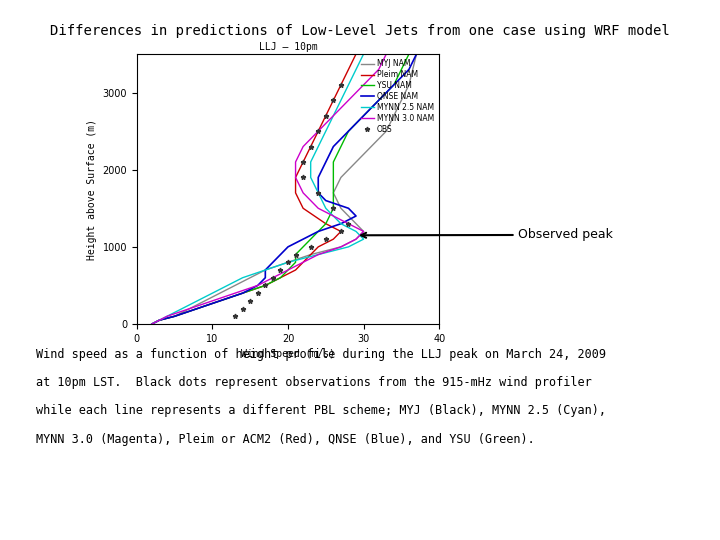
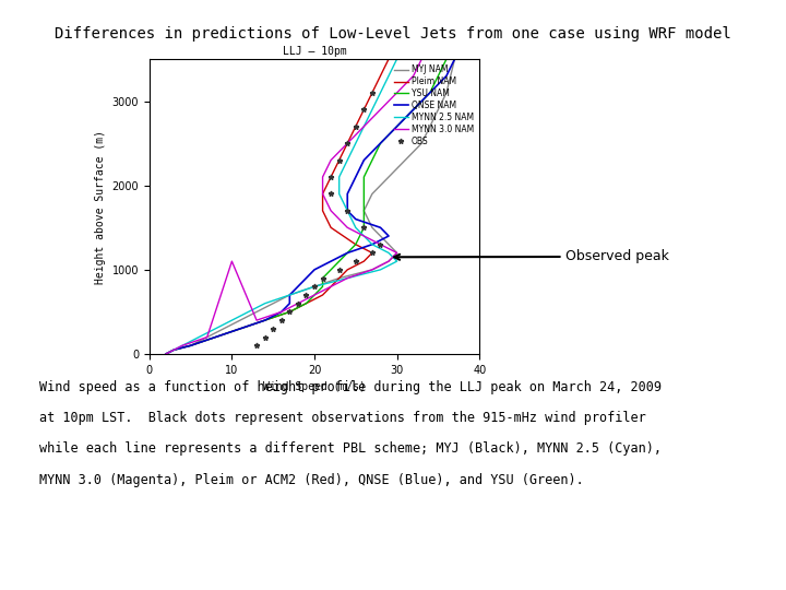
MYNN 3.0 NAM/10: 300 -> 1100
